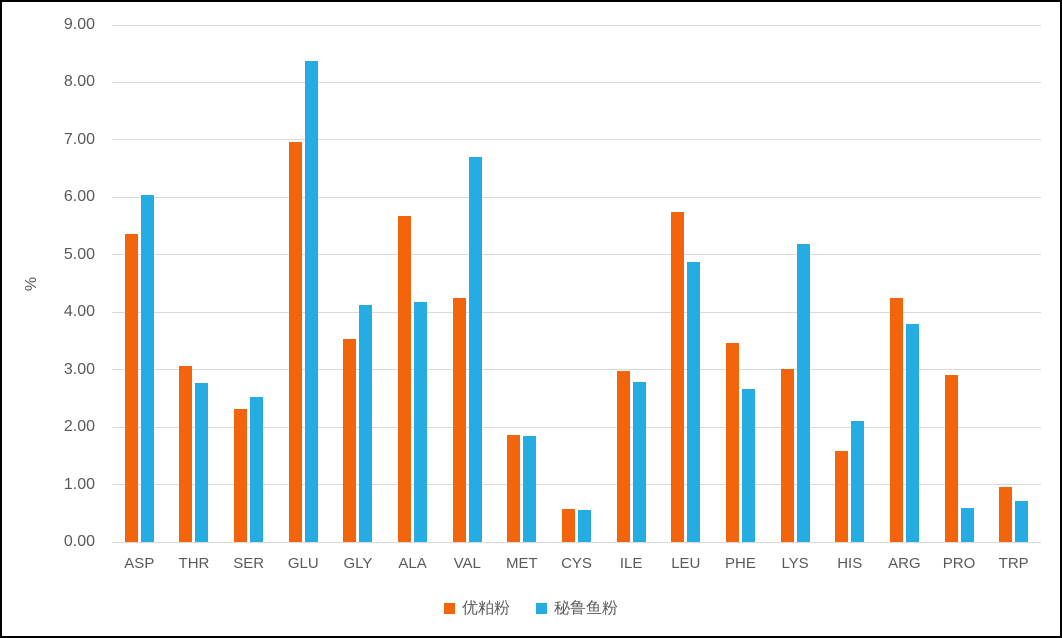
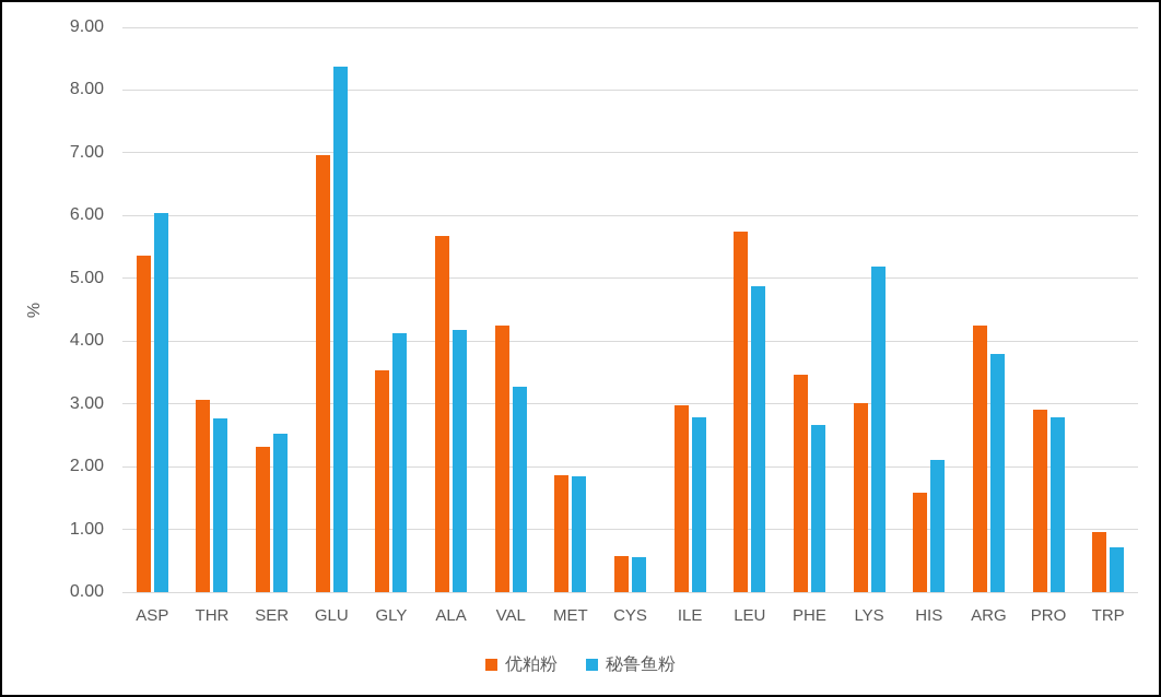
秘鲁鱼粉/VAL: 6.7 -> 3.3
秘鲁鱼粉/PRO: 0.6 -> 2.8
